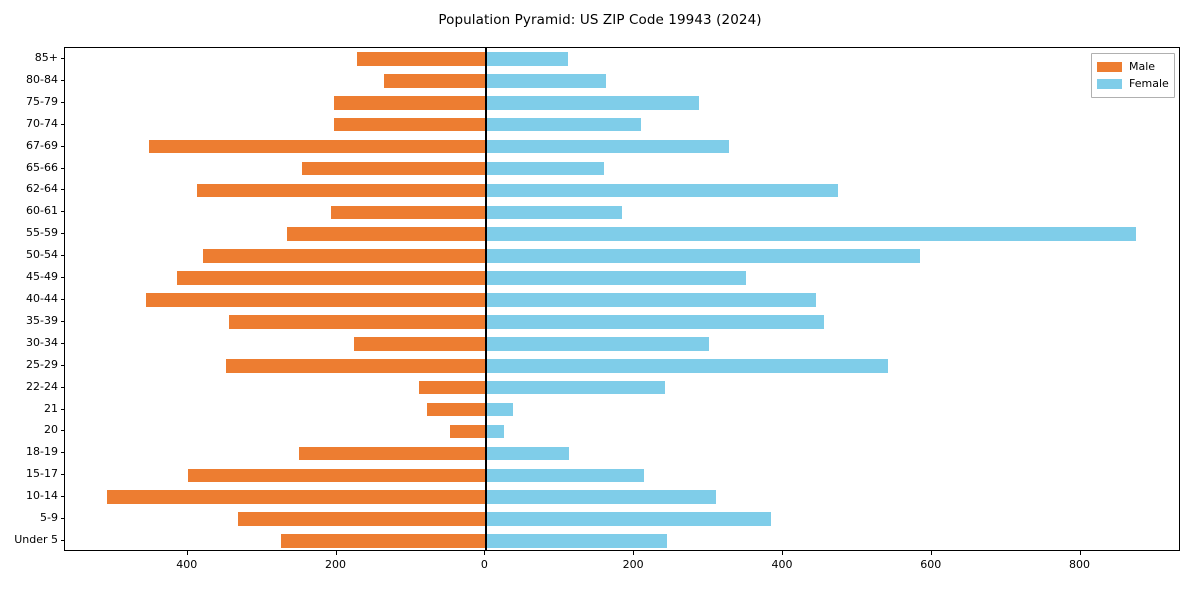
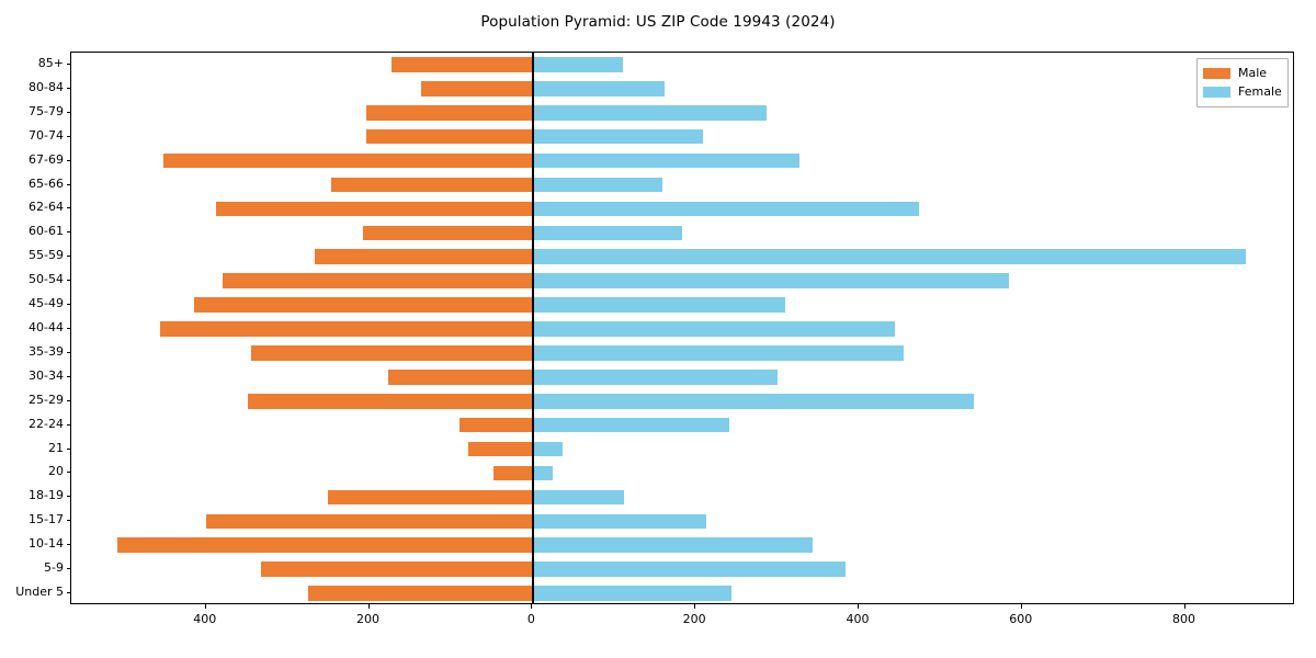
Female/10-14: 310 -> 340
Female/45-49: 350 -> 310
